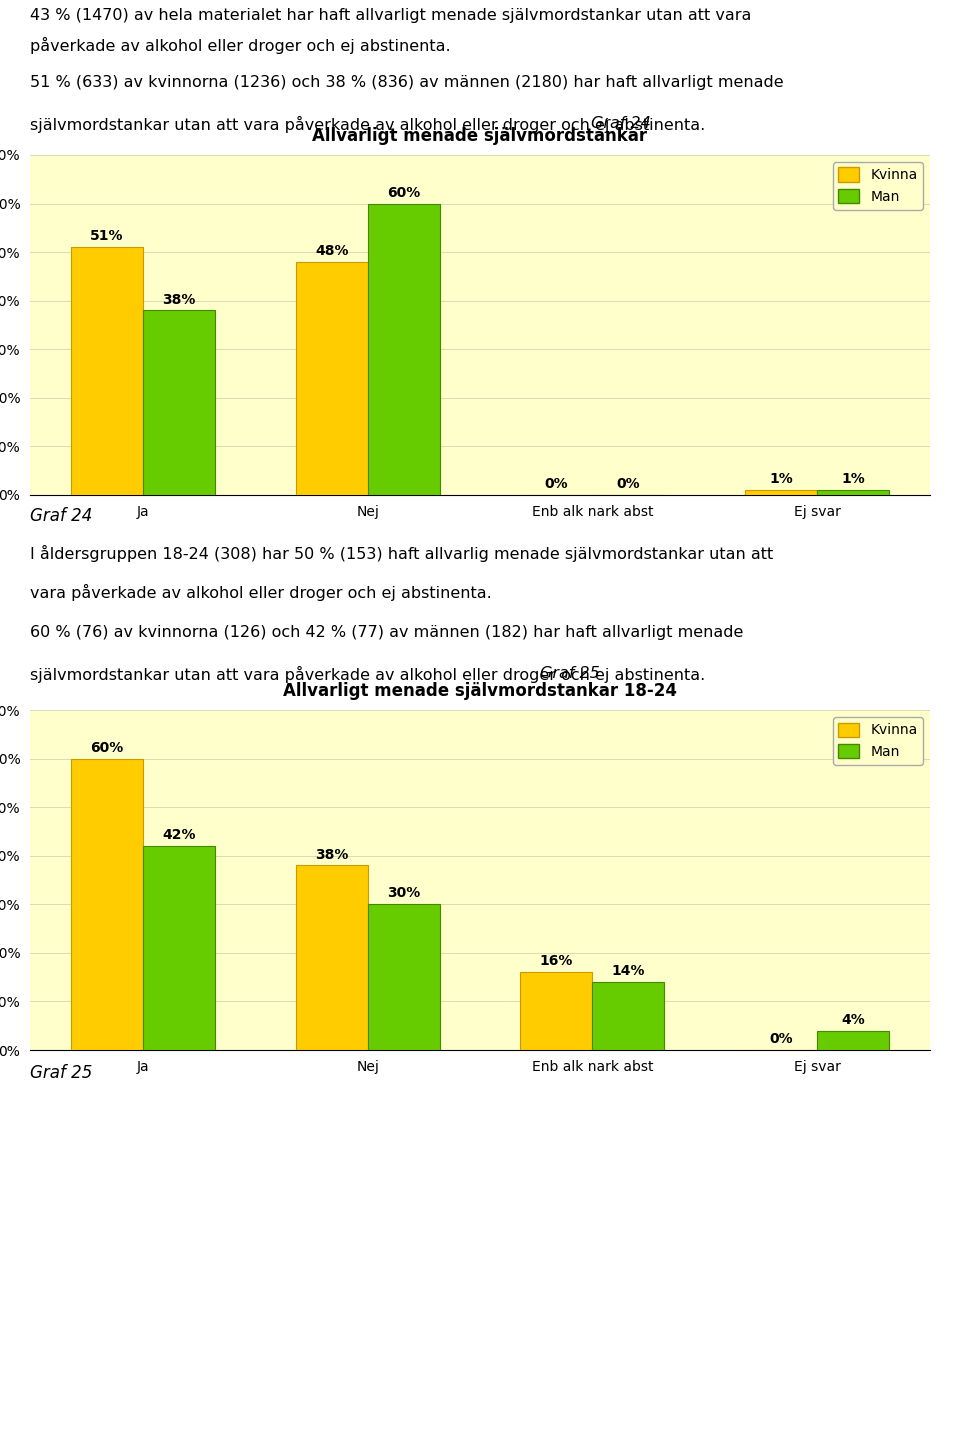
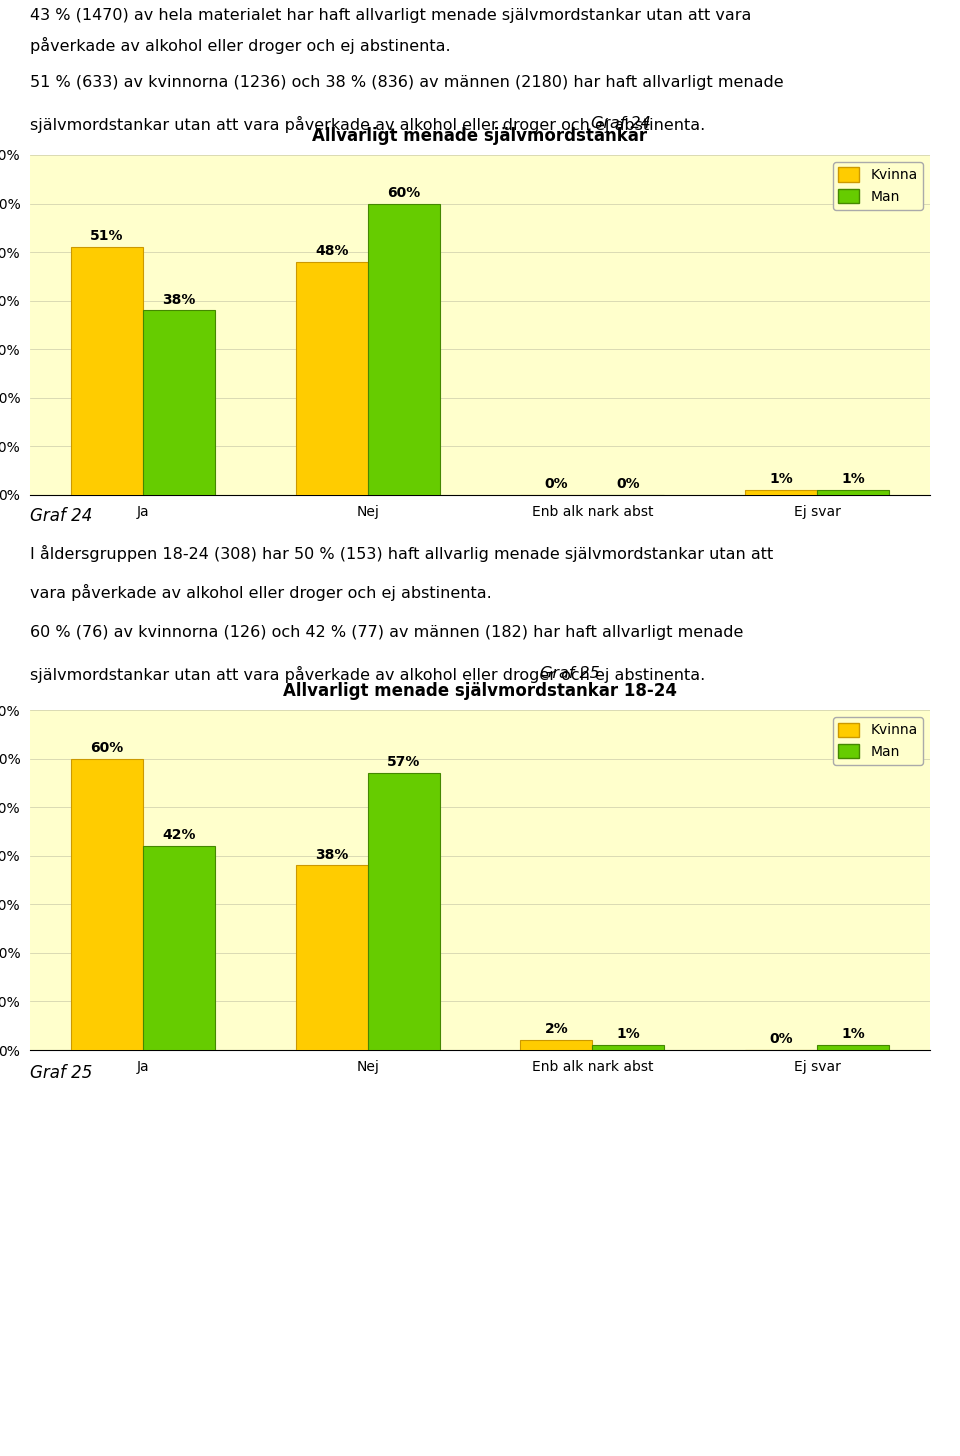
Allvarligt menade självmordstankar 18-24/Man/Nej: 30% -> 57%
Allvarligt menade självmordstankar 18-24/Kvinna/Enb alk nark abst: 16% -> 2%
Allvarligt menade självmordstankar 18-24/Man/Enb alk nark abst: 14% -> 1%
Allvarligt menade självmordstankar 18-24/Man/Ej svar: 4% -> 1%
